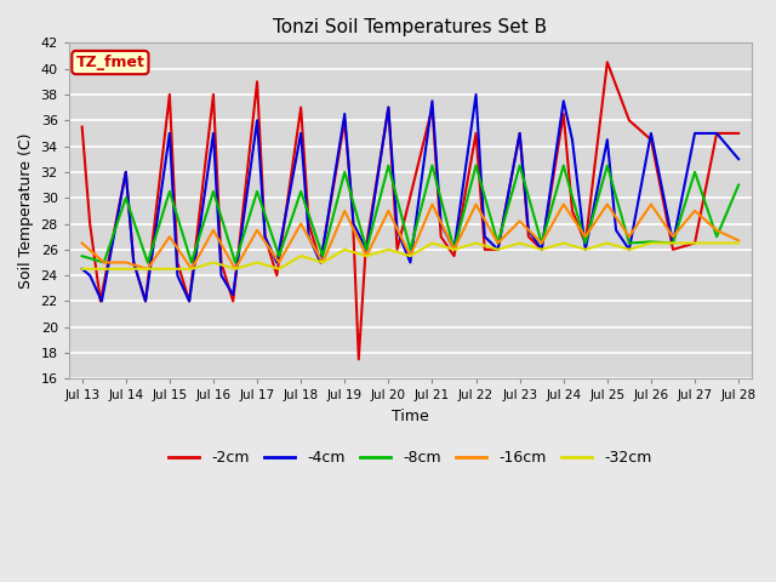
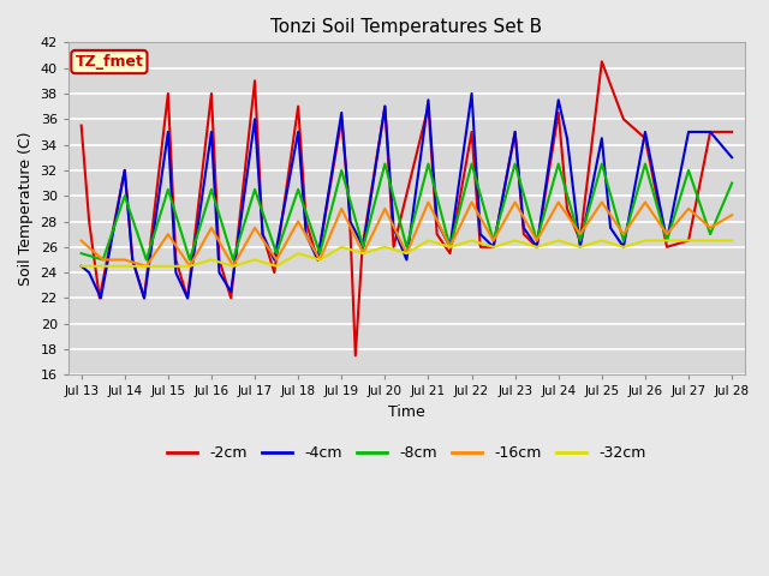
-16cm/Jul 23: 28.2 -> 29.5
-8cm/Jul 26: 26.6 -> 32.5
-16cm/Jul 28: 26.7 -> 28.5
